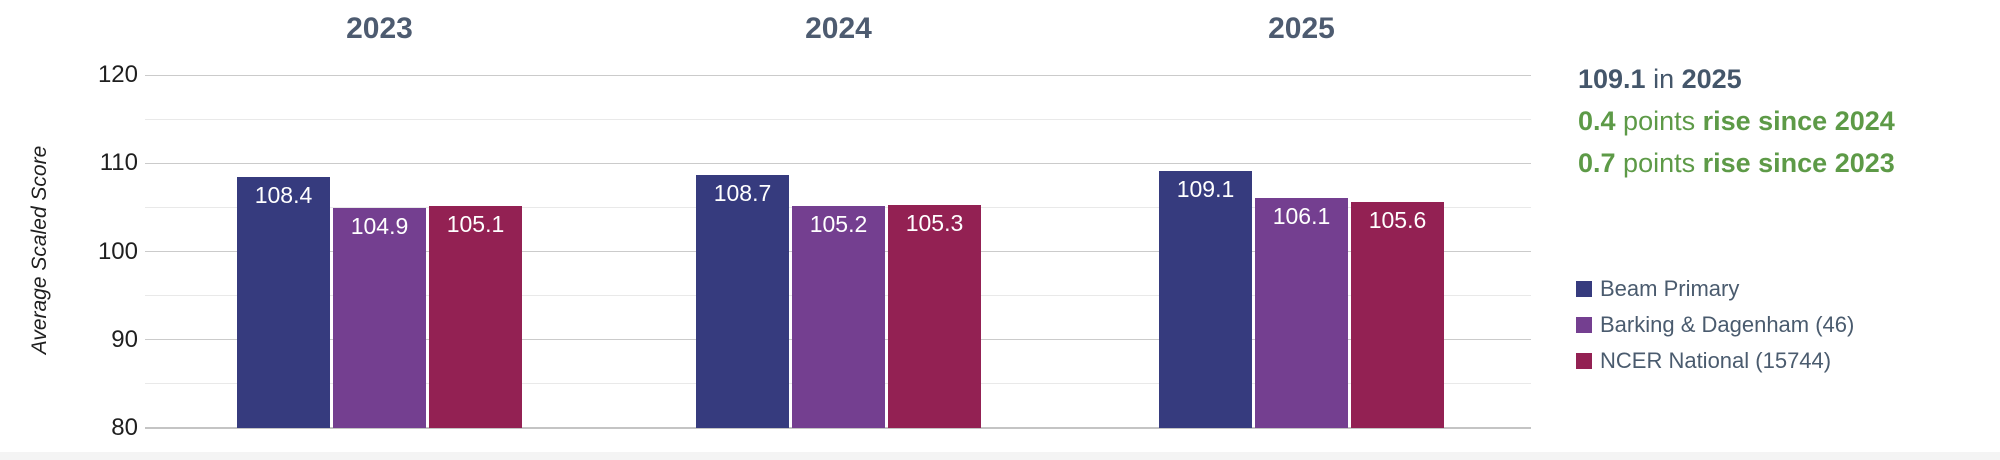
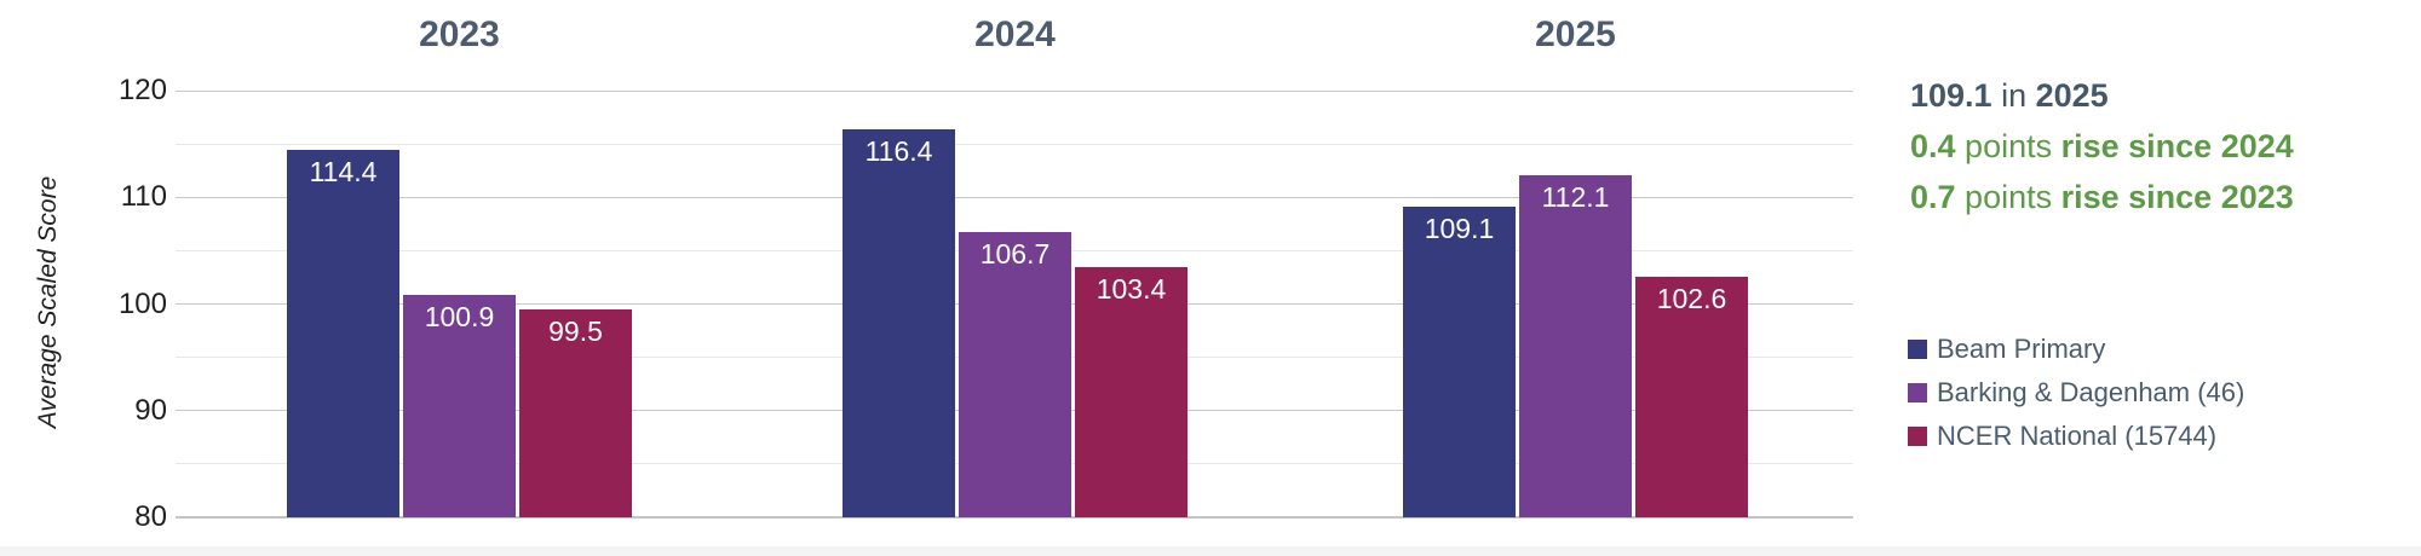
Beam Primary/2023: 108.4 -> 114.4
Barking & Dagenham (46)/2023: 104.9 -> 100.9
NCER National (15744)/2023: 105.1 -> 99.5
Beam Primary/2024: 108.7 -> 116.4
Barking & Dagenham (46)/2024: 105.2 -> 106.7
NCER National (15744)/2024: 105.3 -> 103.4
Barking & Dagenham (46)/2025: 106.1 -> 112.1
NCER National (15744)/2025: 105.6 -> 102.6
